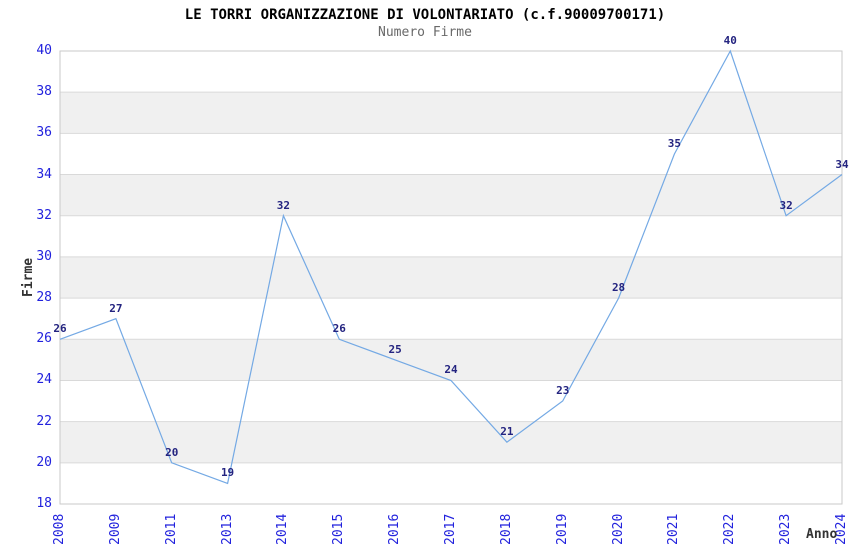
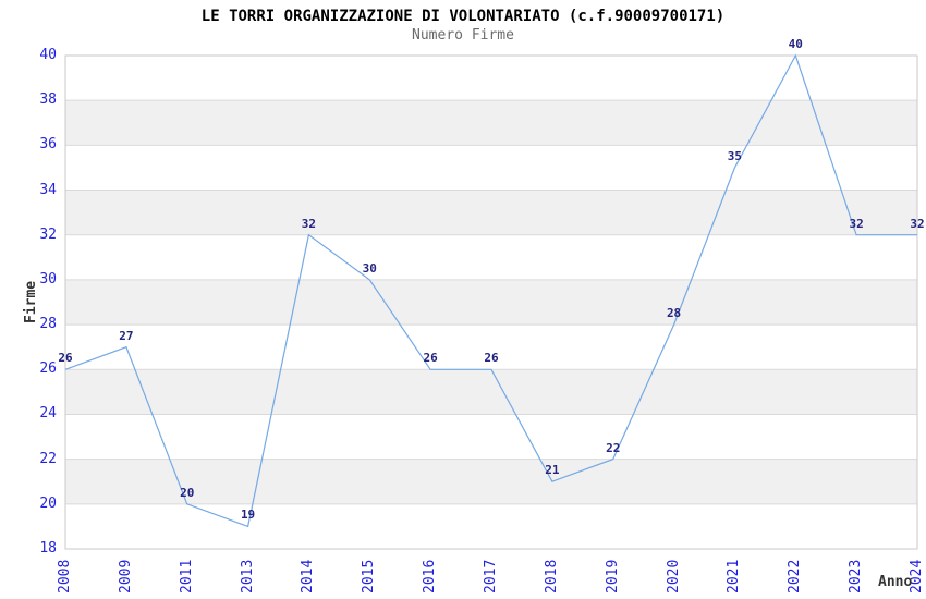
2015: 26 -> 30
2016: 25 -> 26
2017: 24 -> 26
2019: 23 -> 22
2024: 34 -> 32
